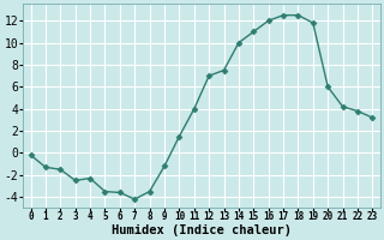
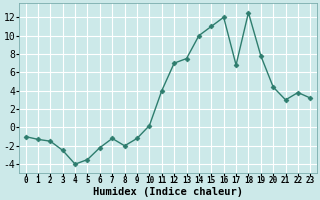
0: -0.2 -> -1.0
4: -2.3 -> -4.0
6: -3.6 -> -2.2
7: -4.2 -> -1.2
8: -3.5 -> -2.0
10: 1.5 -> 0.2
17: 12.5 -> 6.8
19: 11.8 -> 7.8
20: 6.0 -> 4.4
21: 4.2 -> 3.0
